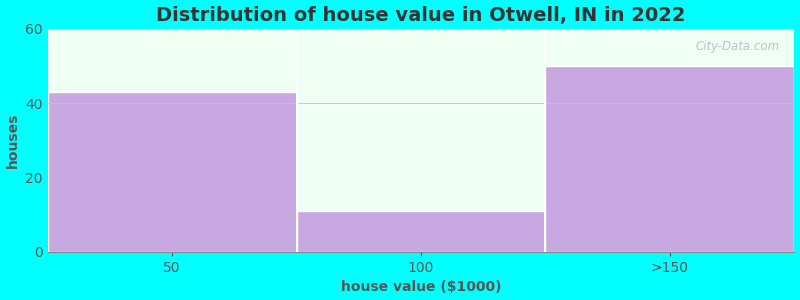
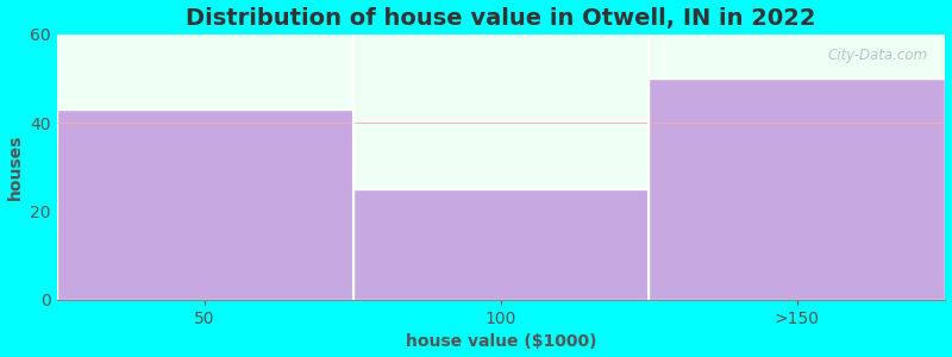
100: 11 -> 25
